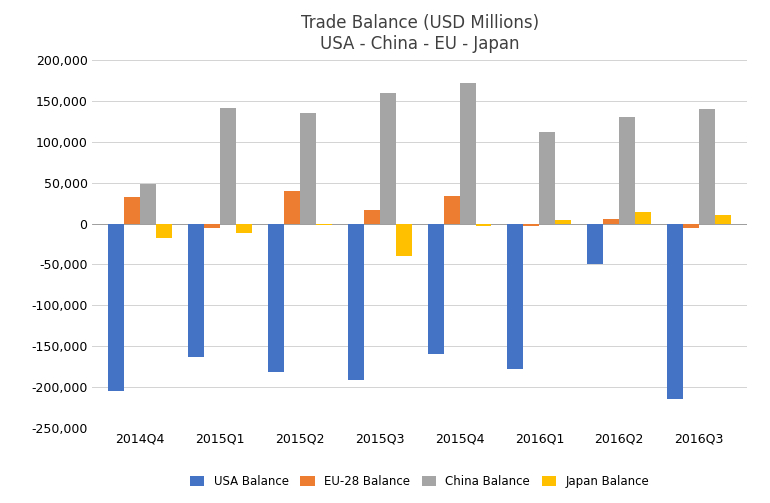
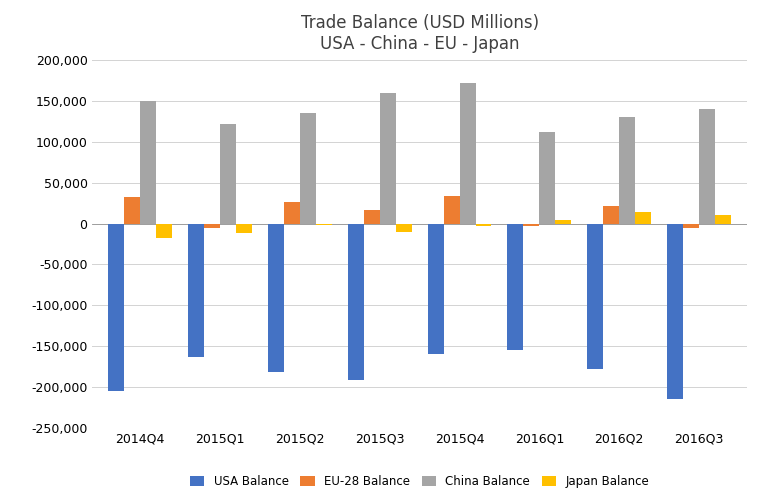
China Balance/2014Q4: 48,000 -> 150,000
China Balance/2015Q1: 142,000 -> 122,000
EU-28 Balance/2015Q2: 40,000 -> 26,000
Japan Balance/2015Q3: -40,000 -> -10,000
USA Balance/2016Q1: -178,000 -> -155,000
USA Balance/2016Q2: -50,000 -> -178,000
EU-28 Balance/2016Q2: 6,000 -> 21,000
